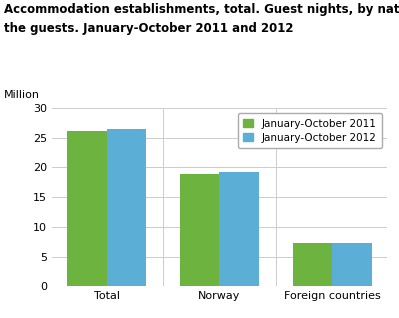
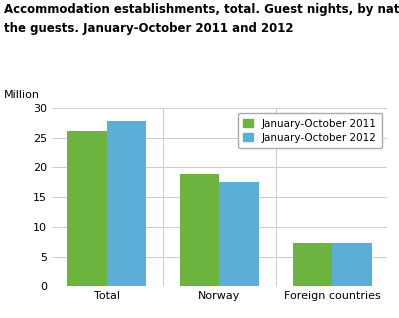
January-October 2012/Total: 26.5 -> 27.8
January-October 2012/Norway: 19.2 -> 17.6
